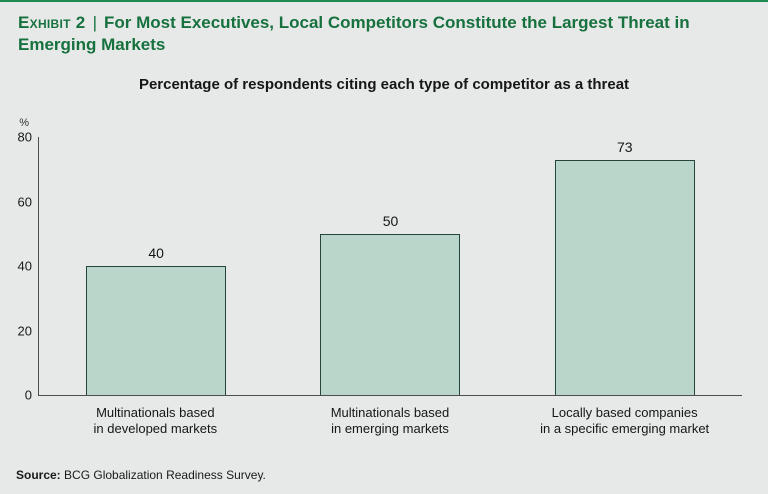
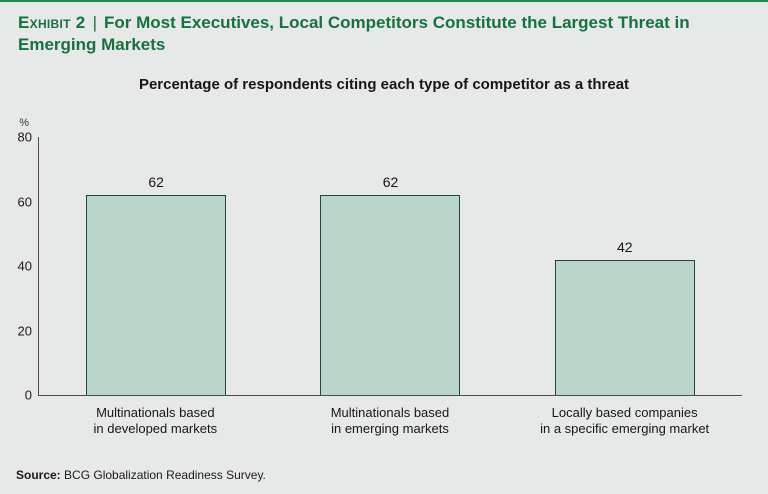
Multinationals based in developed markets: 40 -> 62
Multinationals based in emerging markets: 50 -> 62
Locally based companies in a specific emerging market: 73 -> 42
